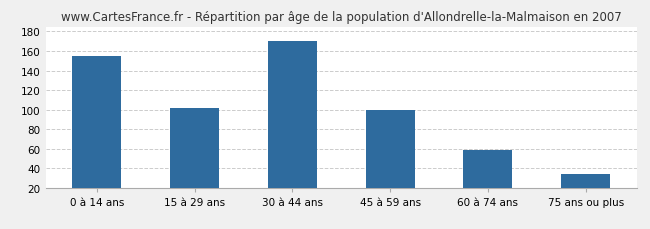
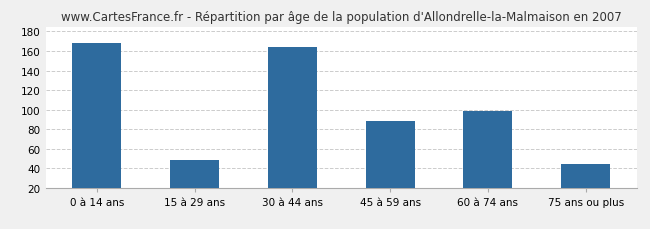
0 à 14 ans: 155 -> 168
15 à 29 ans: 102 -> 48
30 à 44 ans: 170 -> 164
45 à 59 ans: 100 -> 88
60 à 74 ans: 59 -> 98
75 ans ou plus: 34 -> 44
